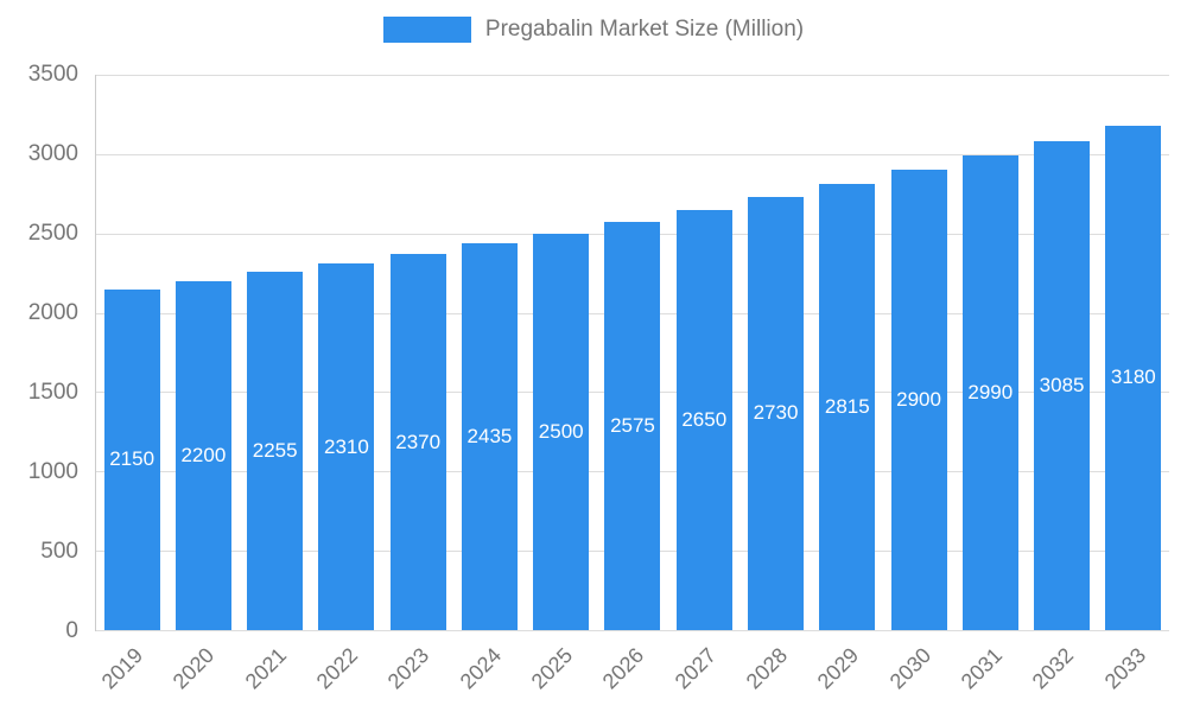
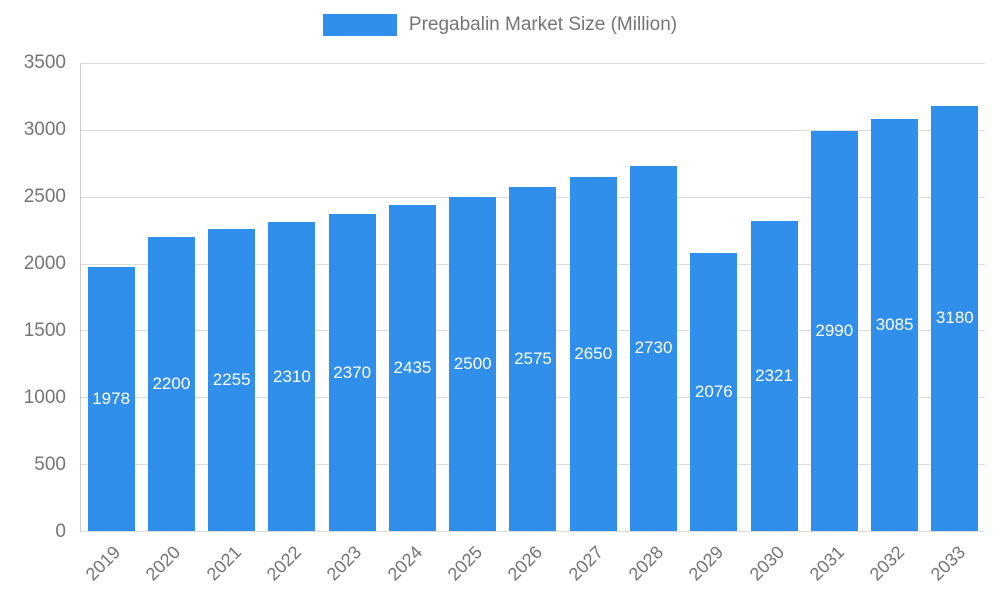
2019: 2150 -> 1978
2029: 2815 -> 2076
2030: 2900 -> 2321
